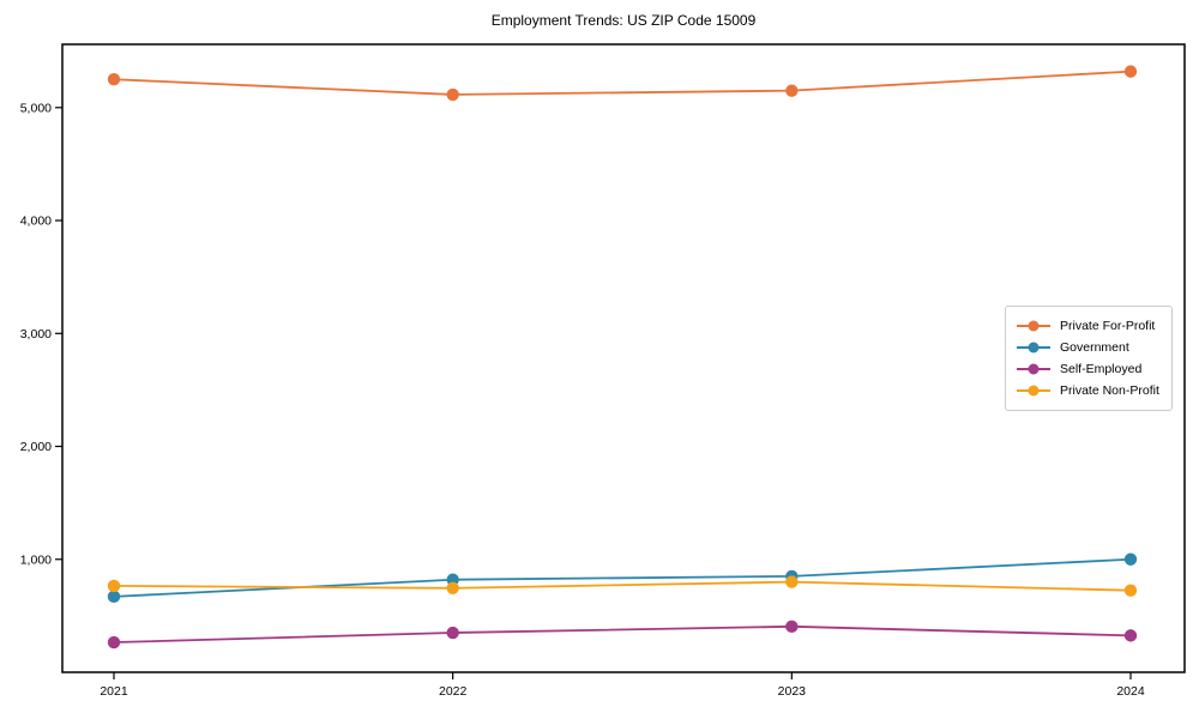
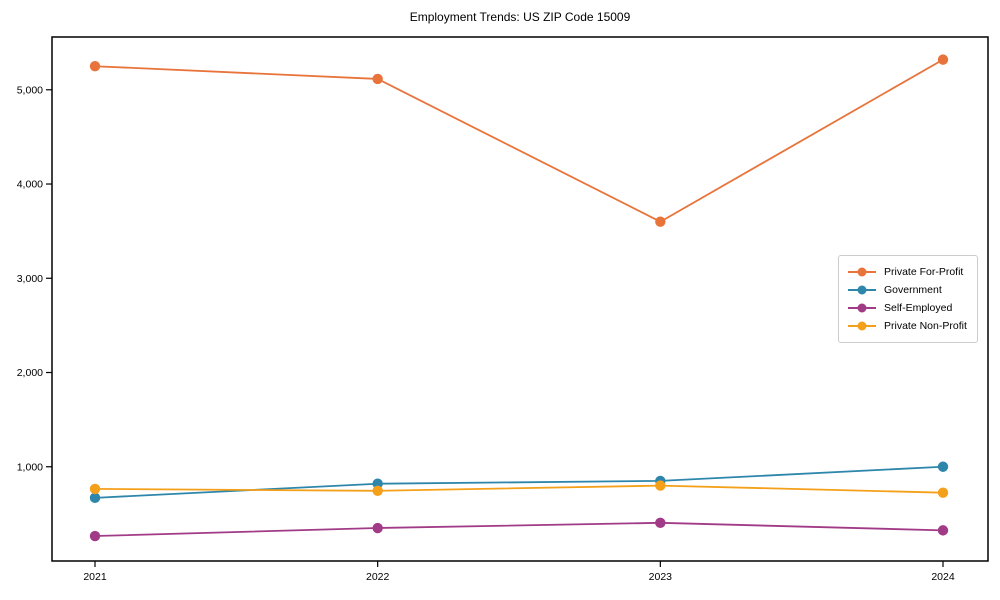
Private For-Profit/2023: 5200 -> 3600
